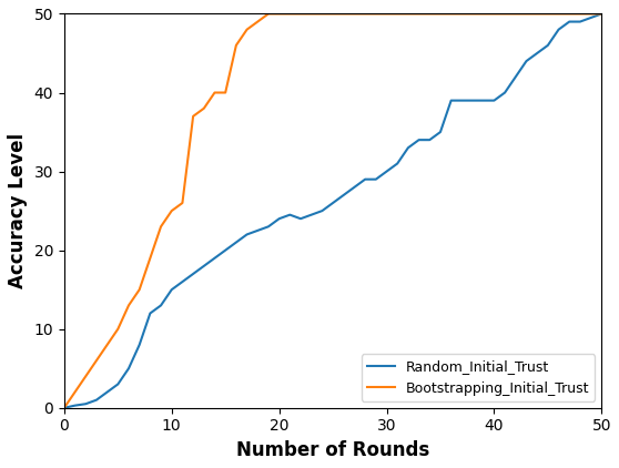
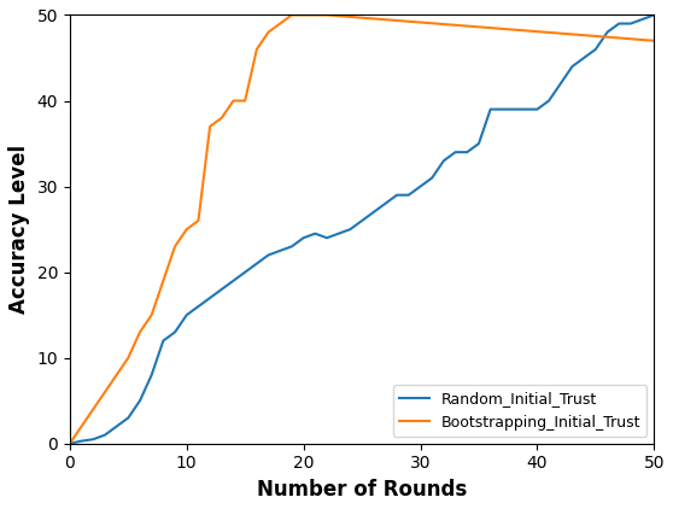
Bootstrapping_Initial_Trust/50: 50 -> 47
